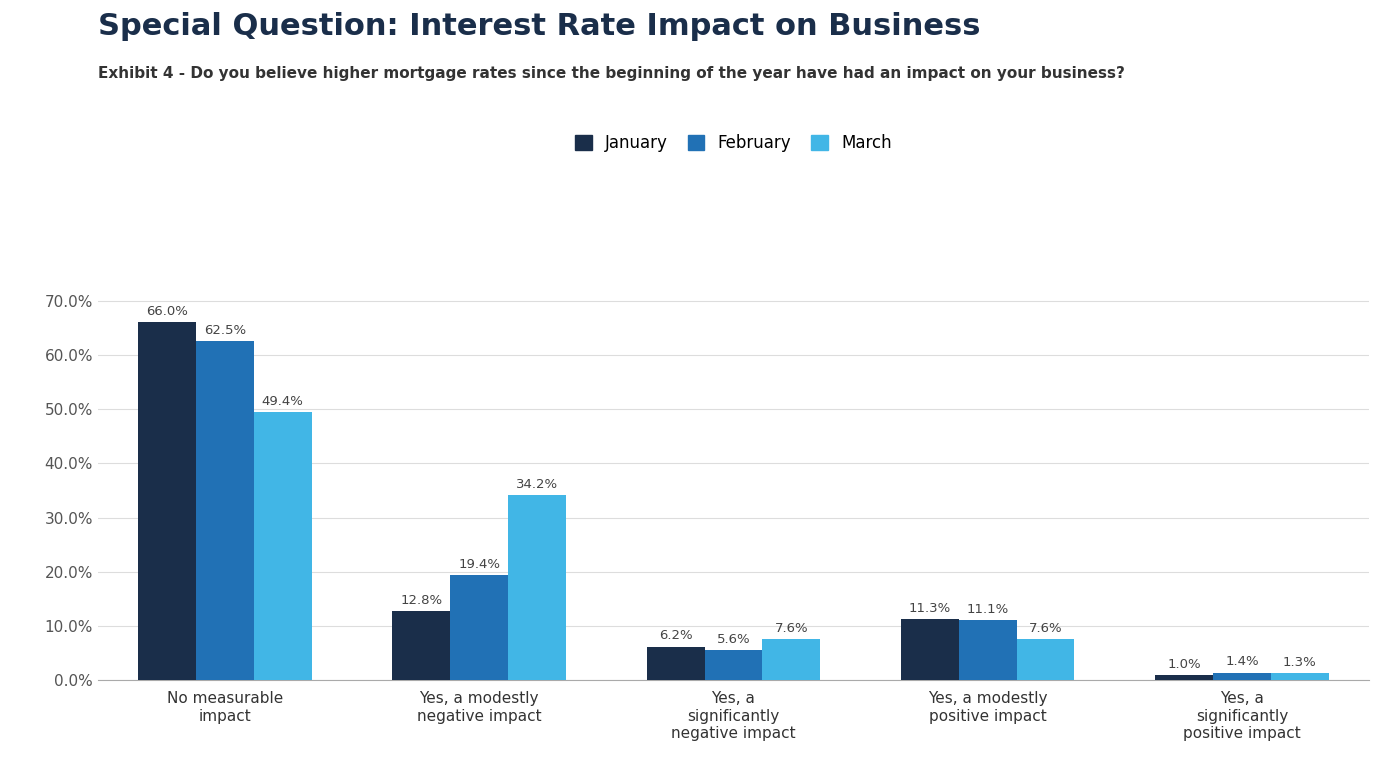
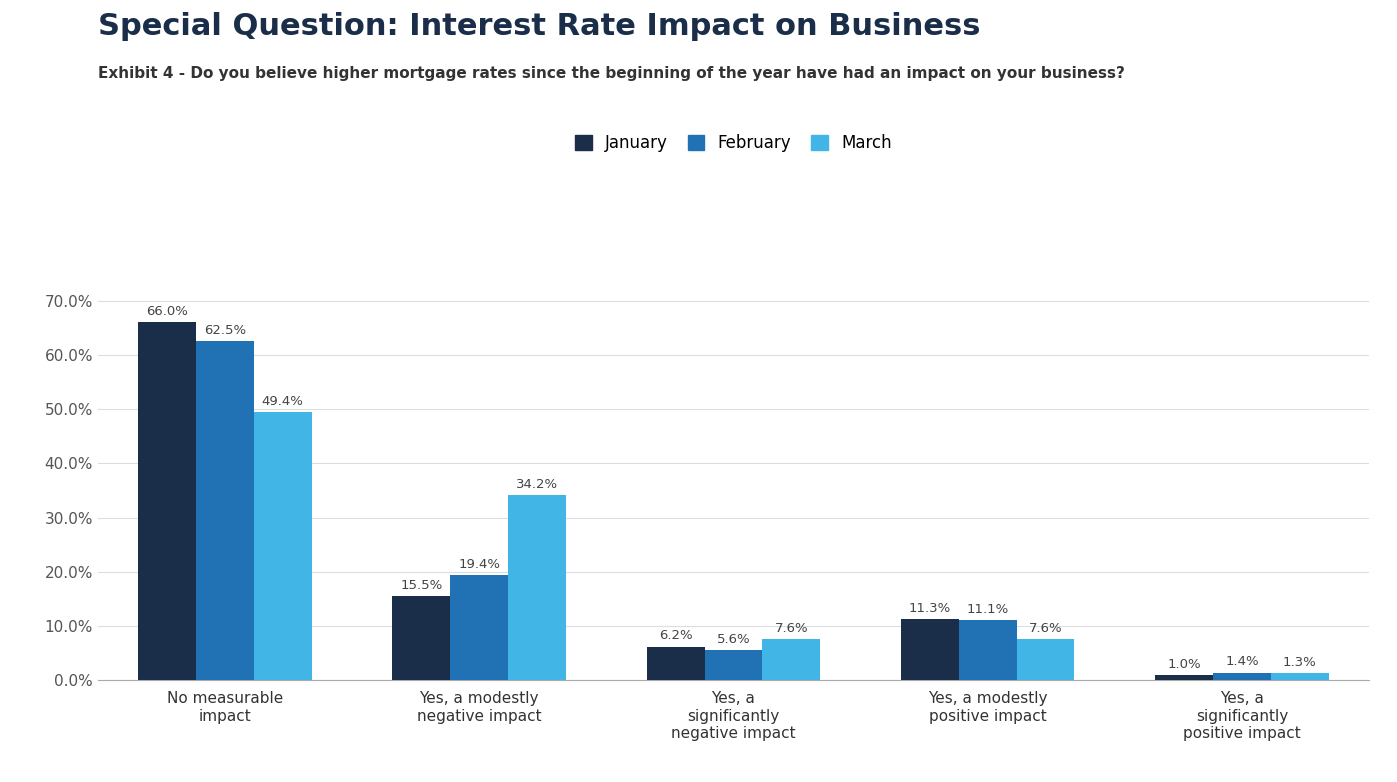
January/Yes, a modestly negative impact: 12.8% -> 15.5%
